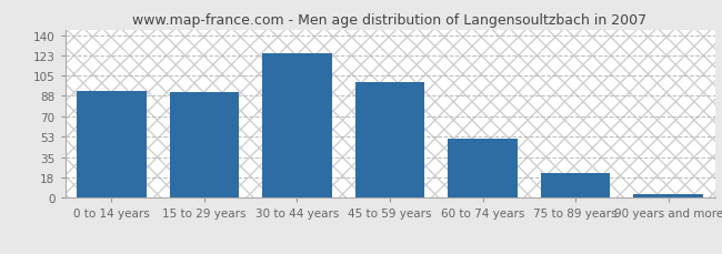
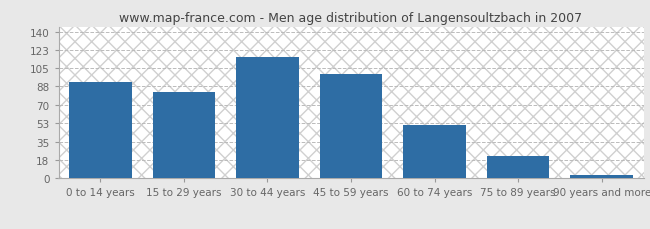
15 to 29 years: 91 -> 83
30 to 44 years: 125 -> 116
